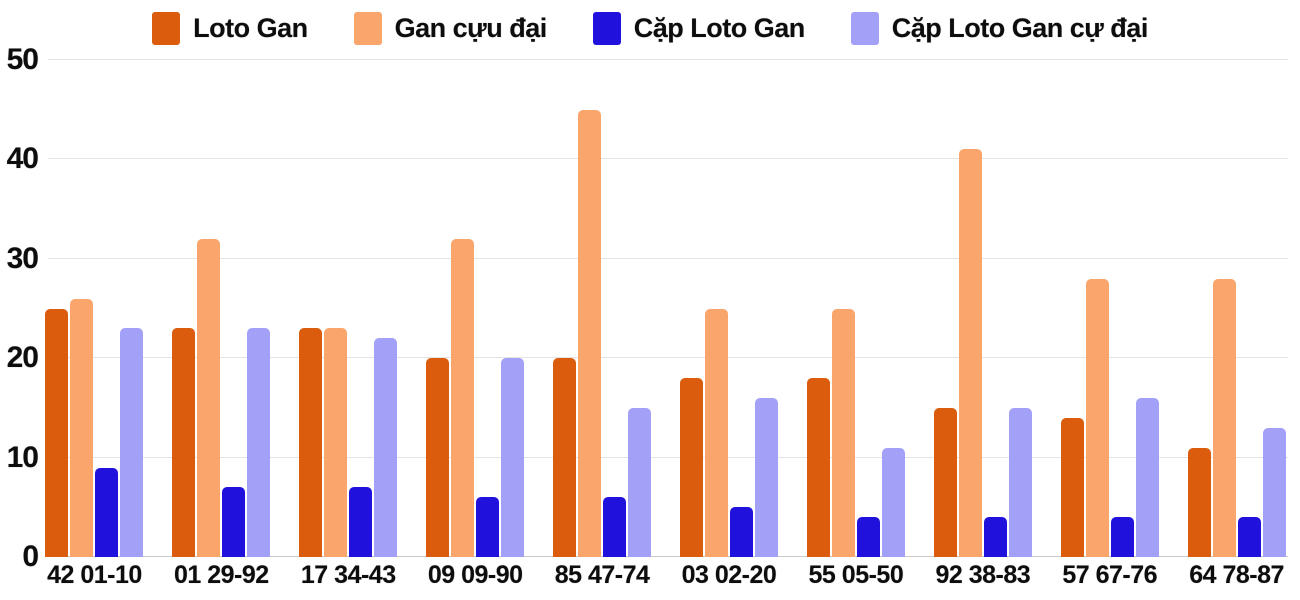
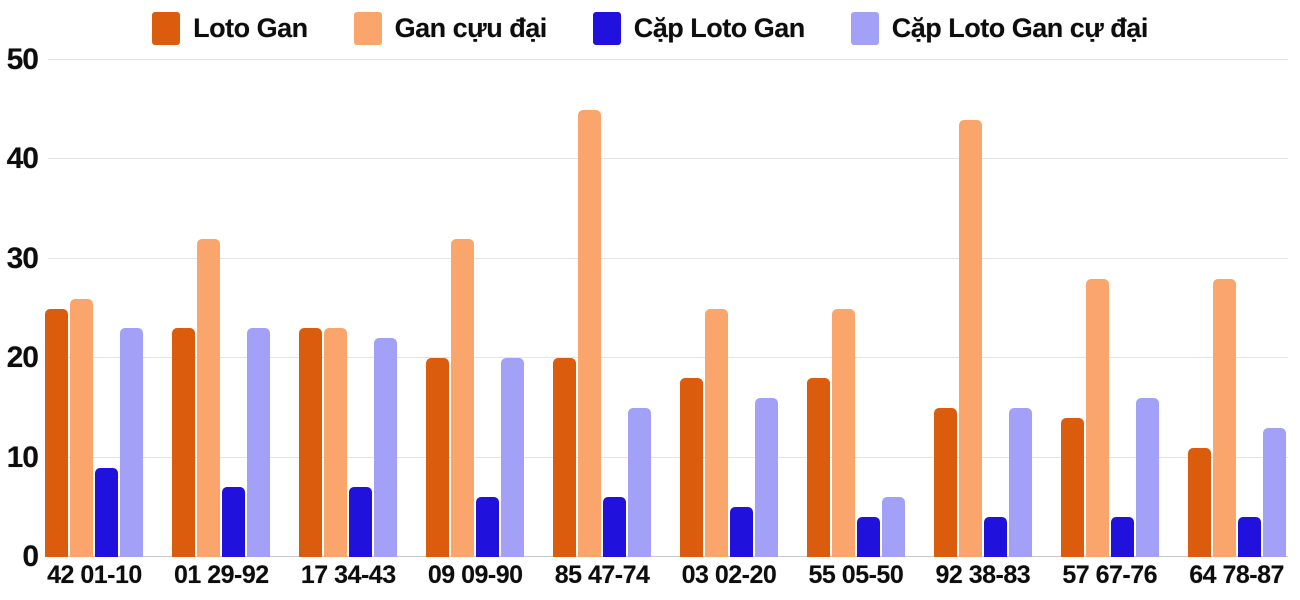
Cặp Loto Gan cự đại/55 05-50: 11 -> 6
Gan cựu đại/92 38-83: 41 -> 44
